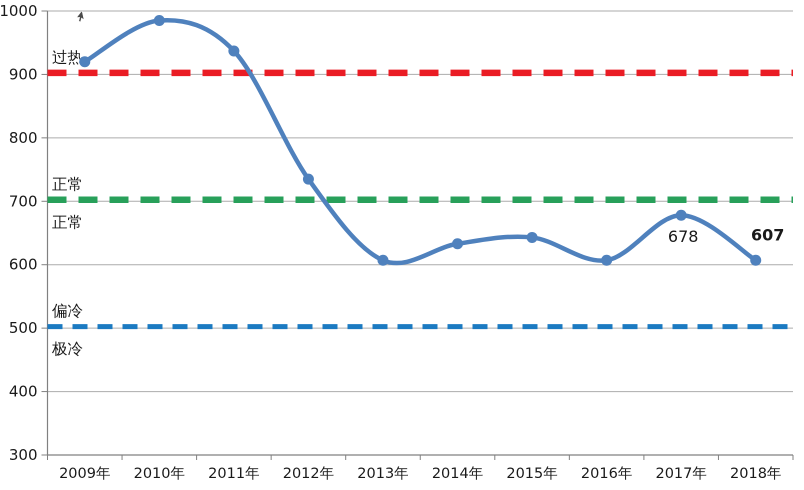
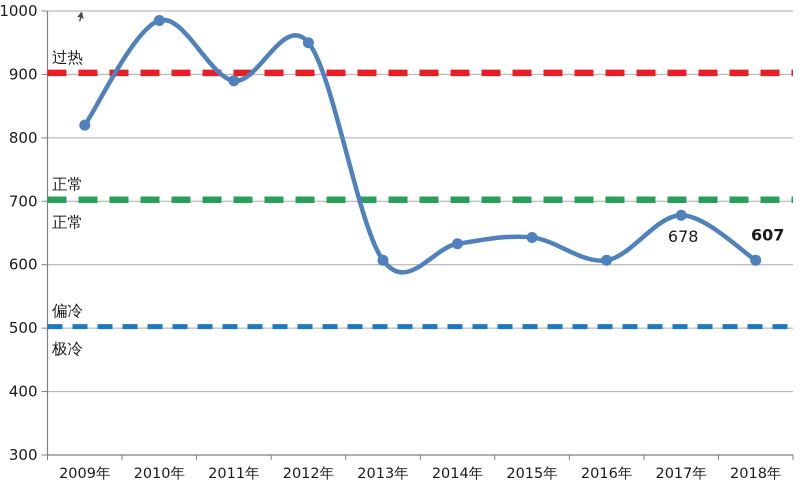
2009年: 920 -> 820
2011年: 940 -> 890
2012年: 740 -> 950
